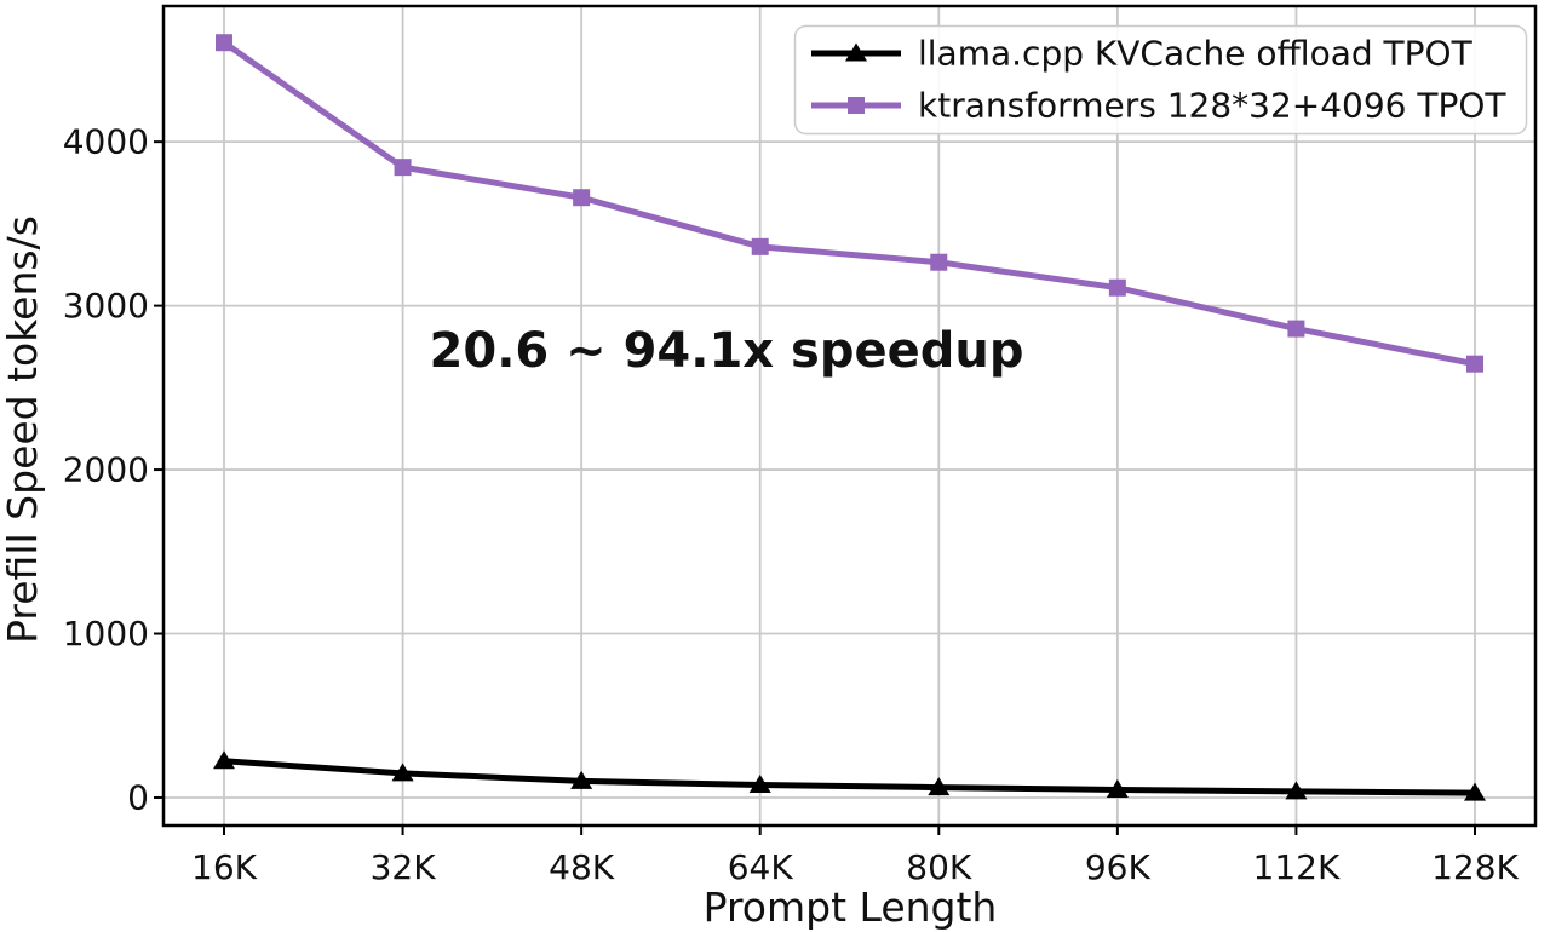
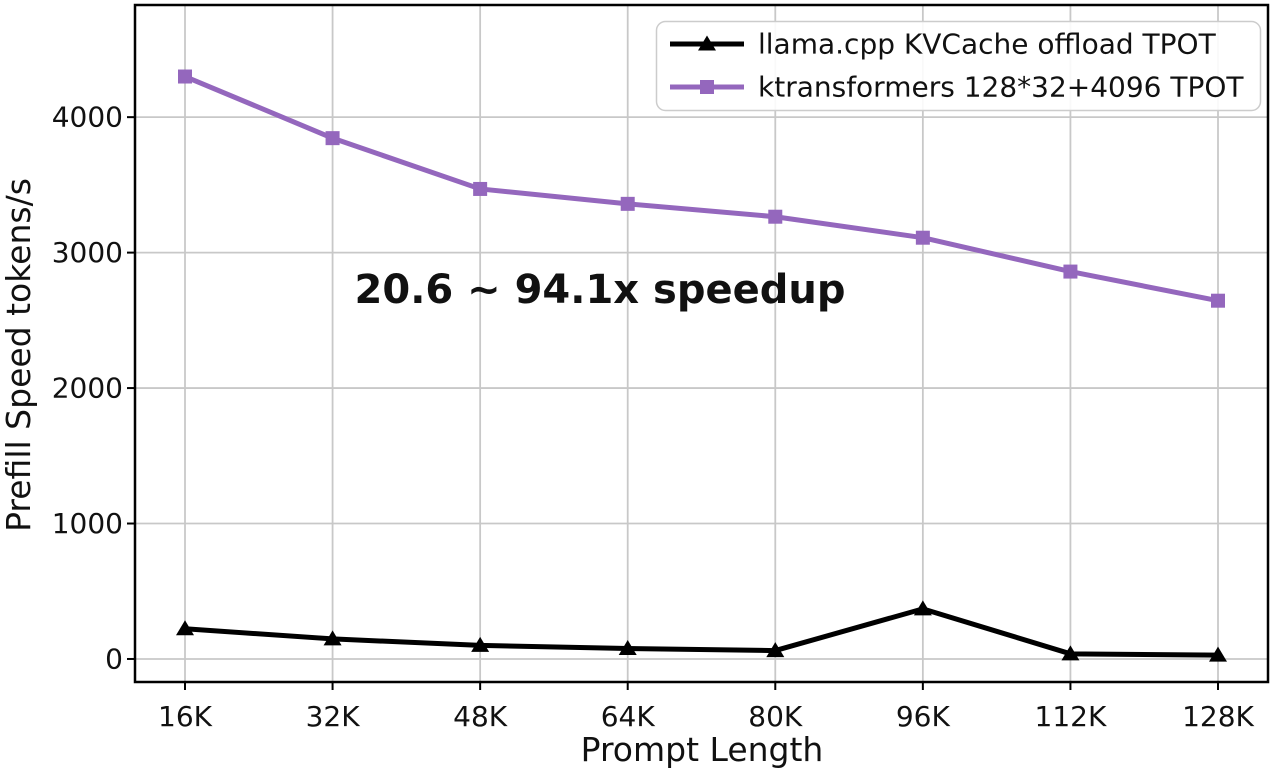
ktransformers 128*32+4096 TPOT/16K: 4600 -> 4300
ktransformers 128*32+4096 TPOT/48K: 3660 -> 3470
llama.cpp KVCache offload TPOT/96K: 50 -> 370
